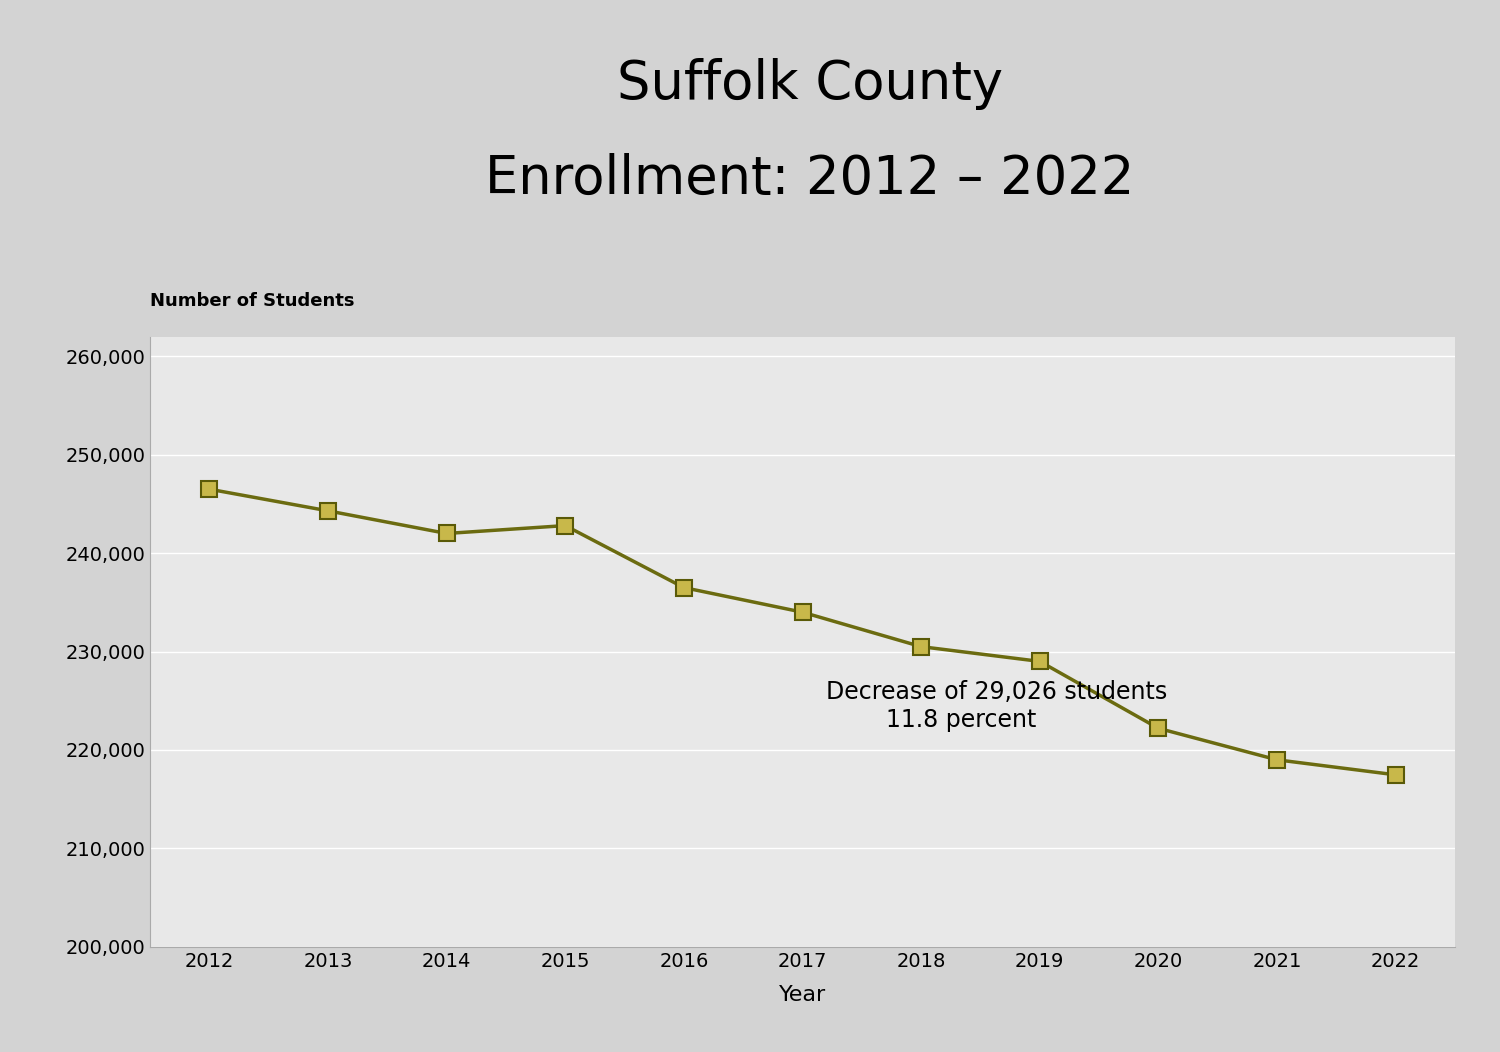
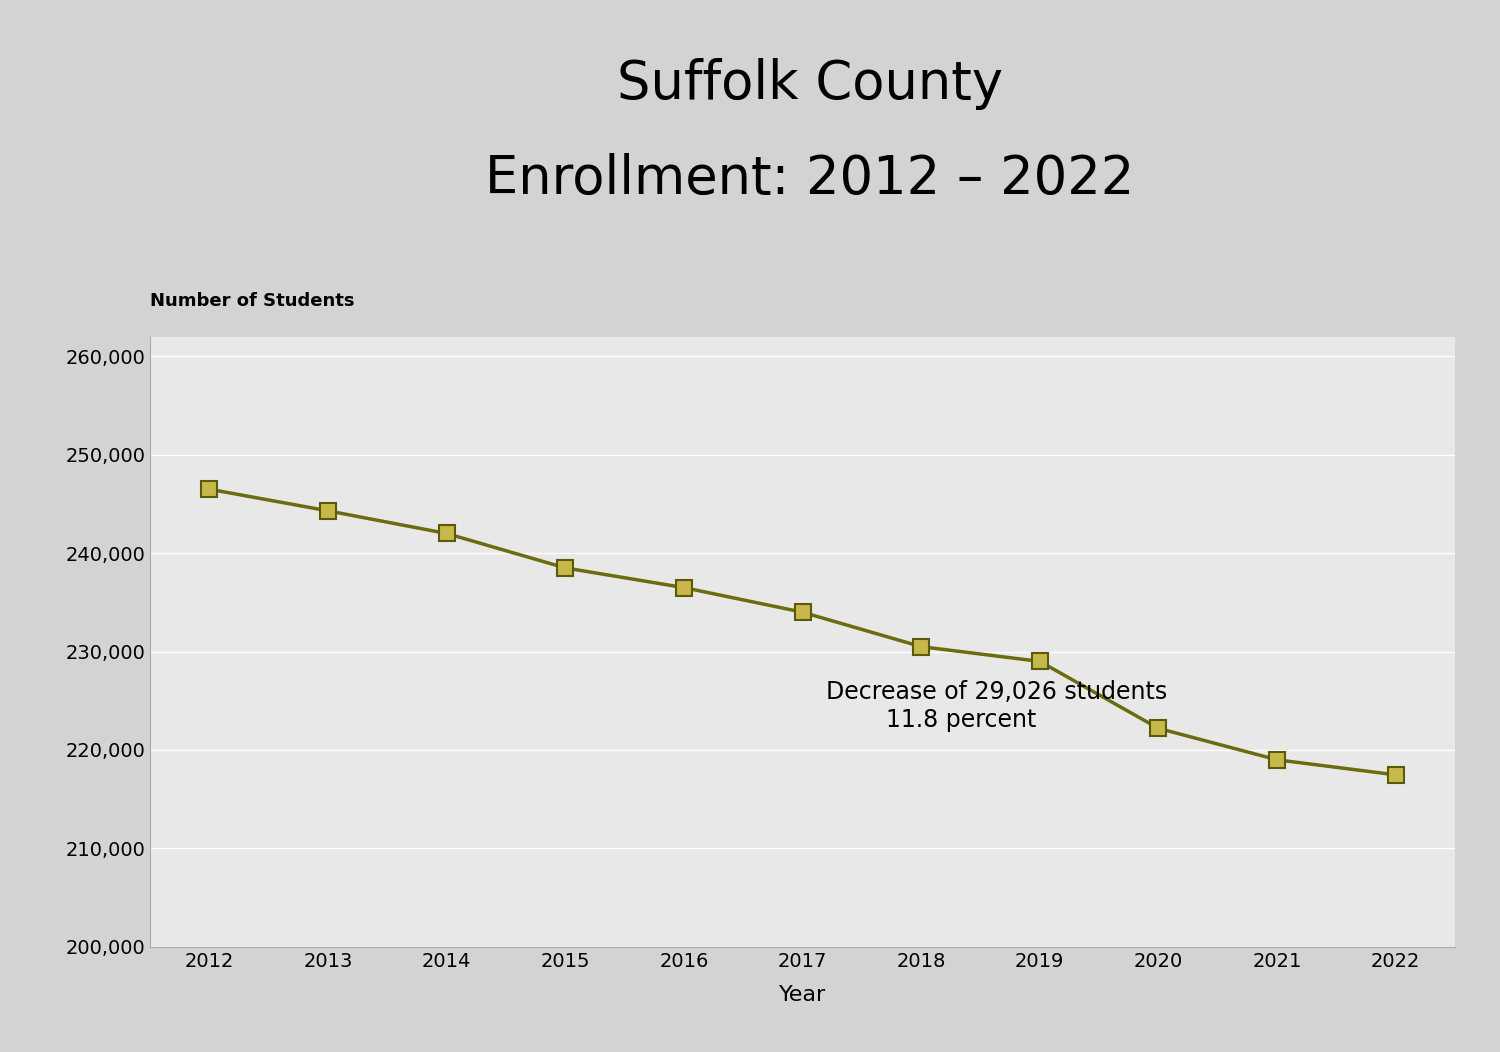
2015: 242,800 -> 238,500
